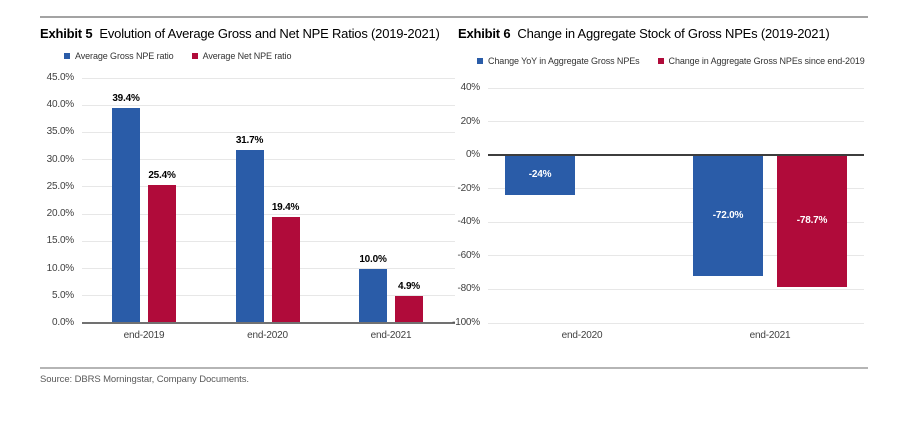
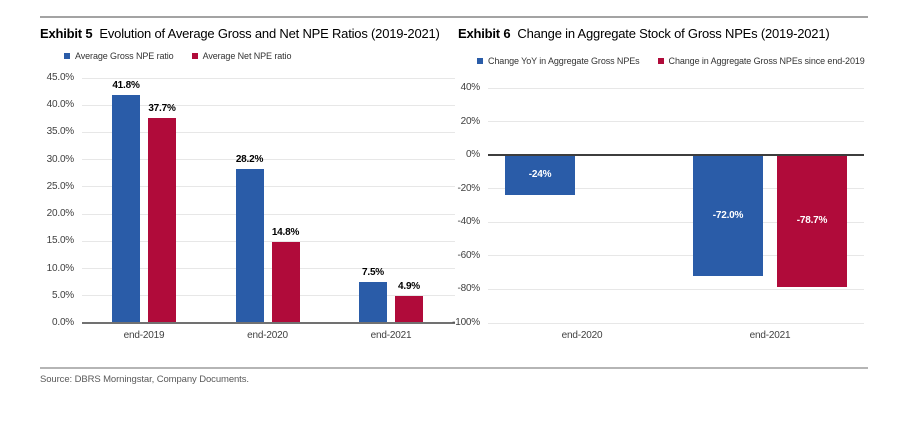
Evolution of Average Gross and Net NPE Ratios (2019-2021)/Average Gross NPE ratio/end-2019: 39.4% -> 41.8%
Evolution of Average Gross and Net NPE Ratios (2019-2021)/Average Net NPE ratio/end-2019: 25.4% -> 37.7%
Evolution of Average Gross and Net NPE Ratios (2019-2021)/Average Gross NPE ratio/end-2020: 31.7% -> 28.2%
Evolution of Average Gross and Net NPE Ratios (2019-2021)/Average Net NPE ratio/end-2020: 19.4% -> 14.8%
Evolution of Average Gross and Net NPE Ratios (2019-2021)/Average Gross NPE ratio/end-2021: 10.0% -> 7.5%
